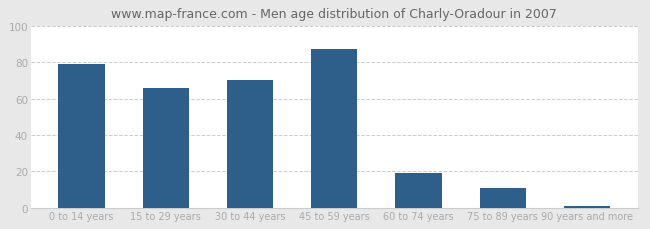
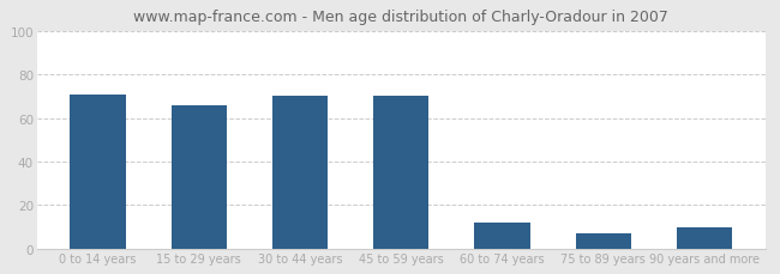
0 to 14 years: 79 -> 71
45 to 59 years: 87 -> 70
60 to 74 years: 19 -> 12
75 to 89 years: 11 -> 7
90 years and more: 1 -> 10
